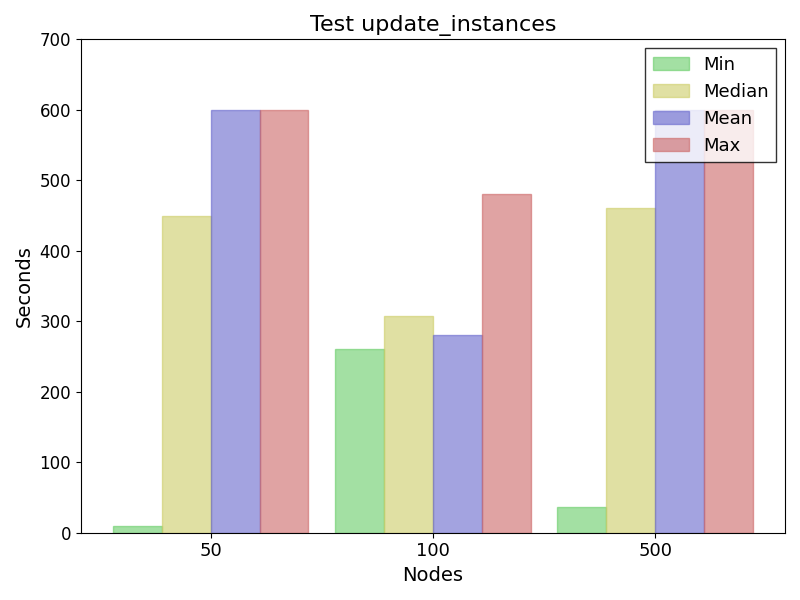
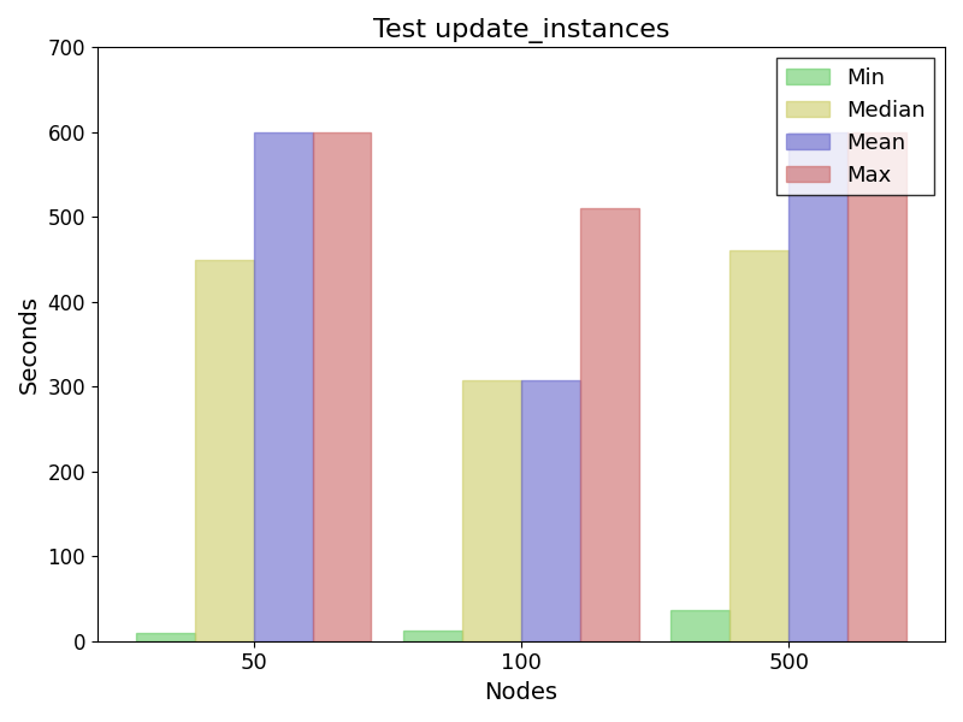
Min/100: 260 -> 13
Mean/100: 280 -> 308
Max/100: 480 -> 510
